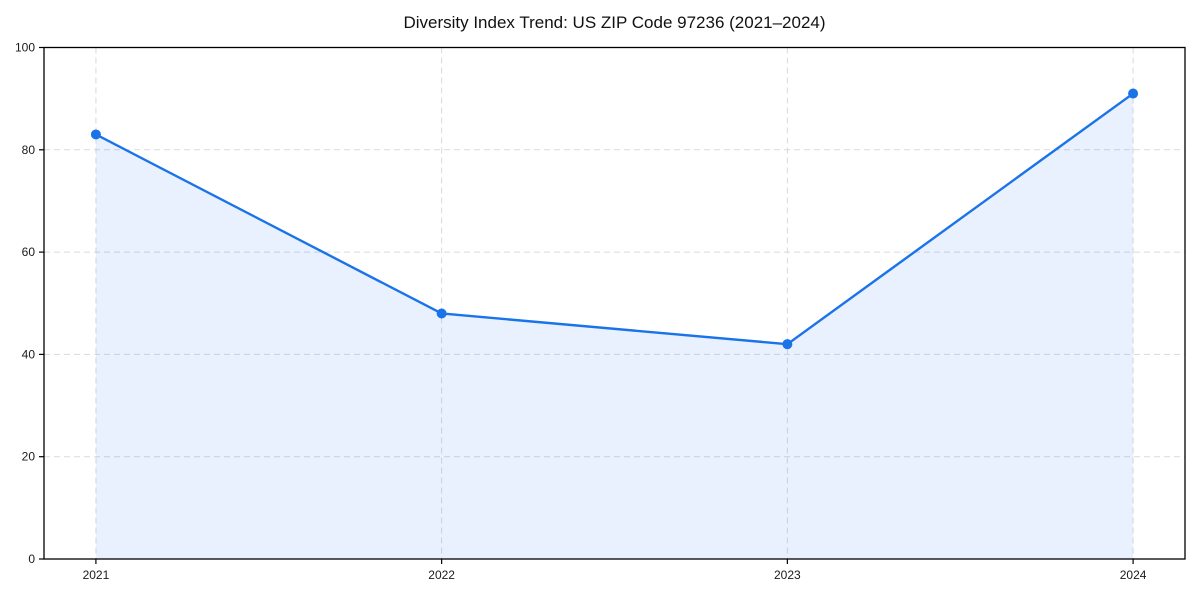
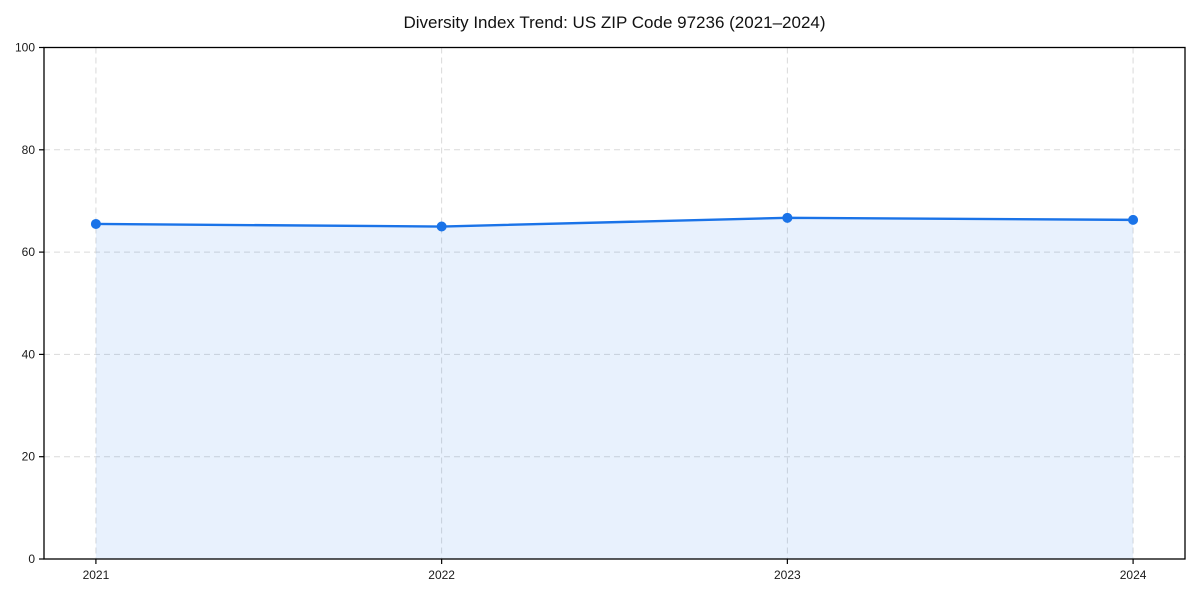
2021: 83 -> 66
2022: 48 -> 65
2023: 42 -> 67
2024: 91 -> 66
